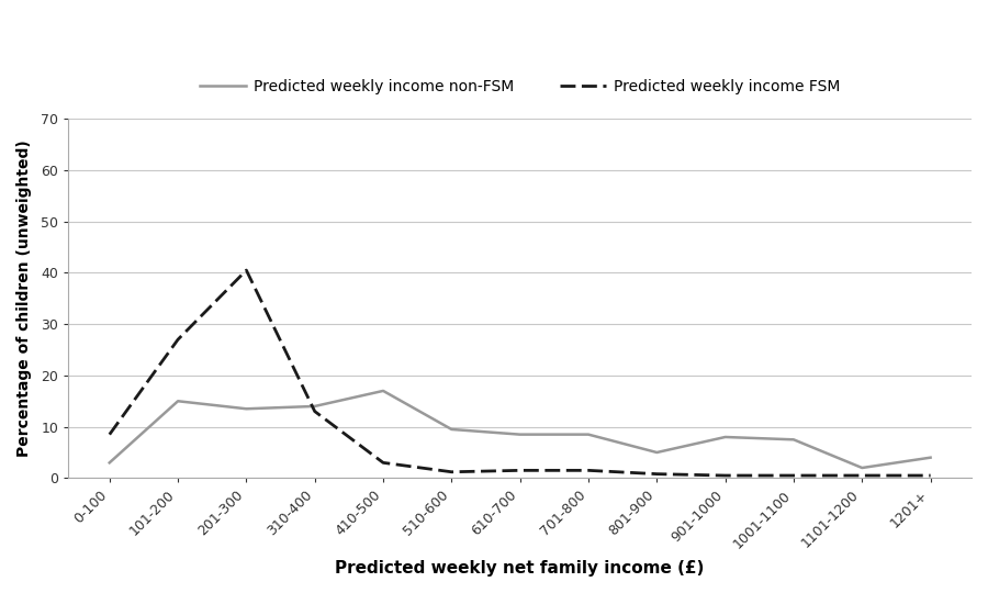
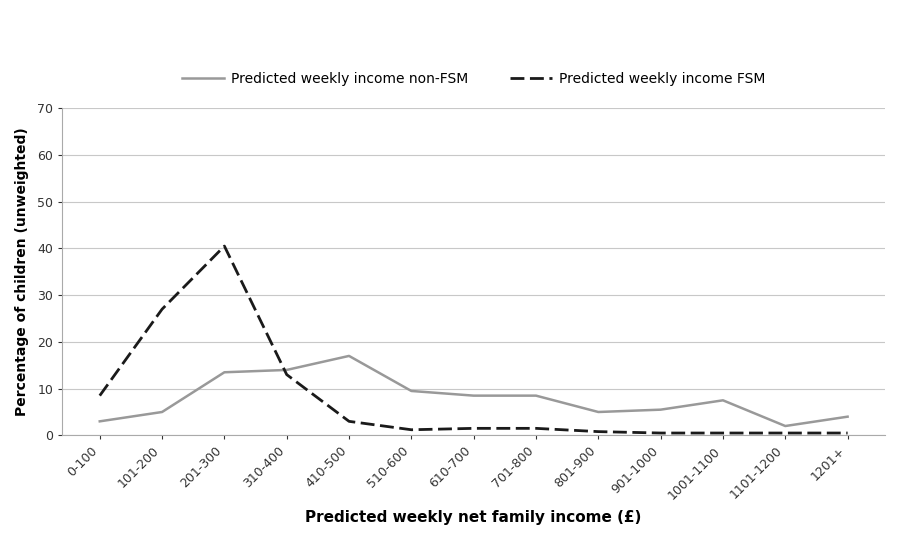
Predicted weekly income non-FSM/101-200: 15.0 -> 5.0
Predicted weekly income non-FSM/901-1000: 8.0 -> 5.5
